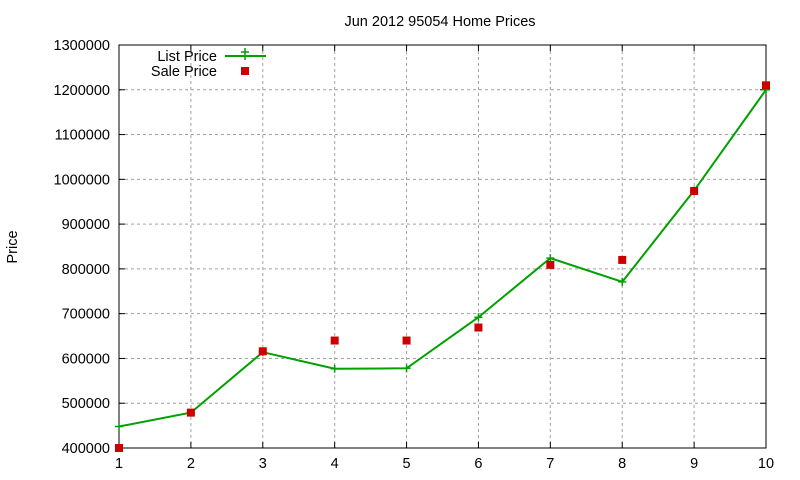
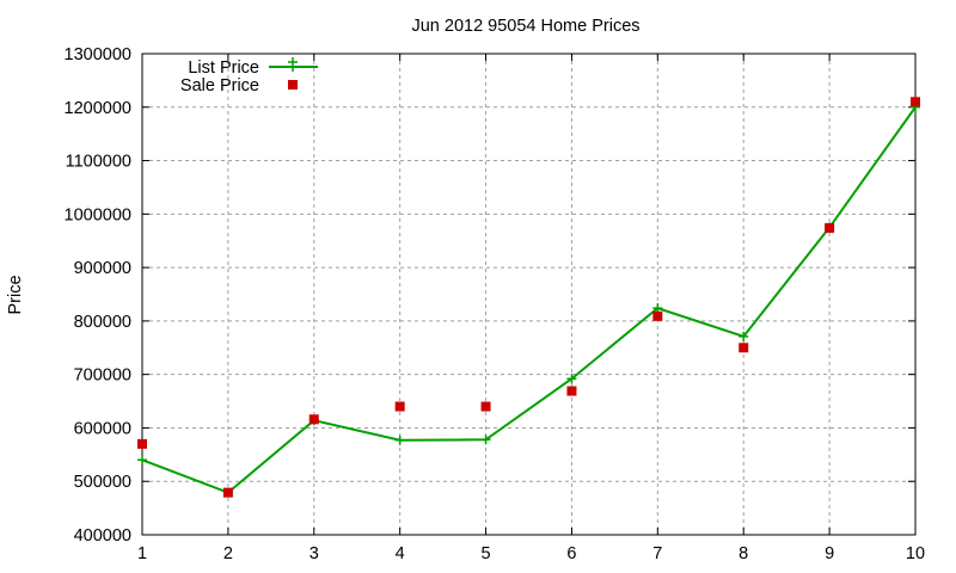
List Price/1: 450000 -> 540000
Sale Price/1: 400000 -> 570000
Sale Price/8: 820000 -> 750000
